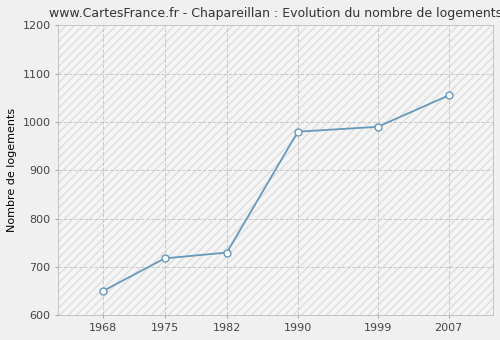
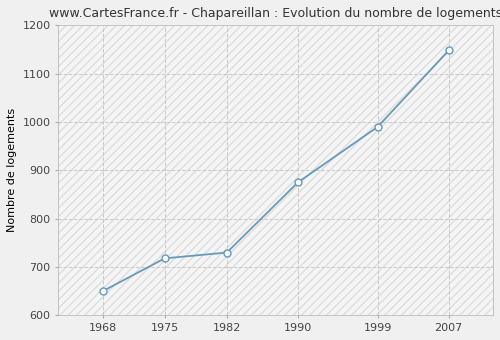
1990: 980 -> 875
2007: 1055 -> 1148
